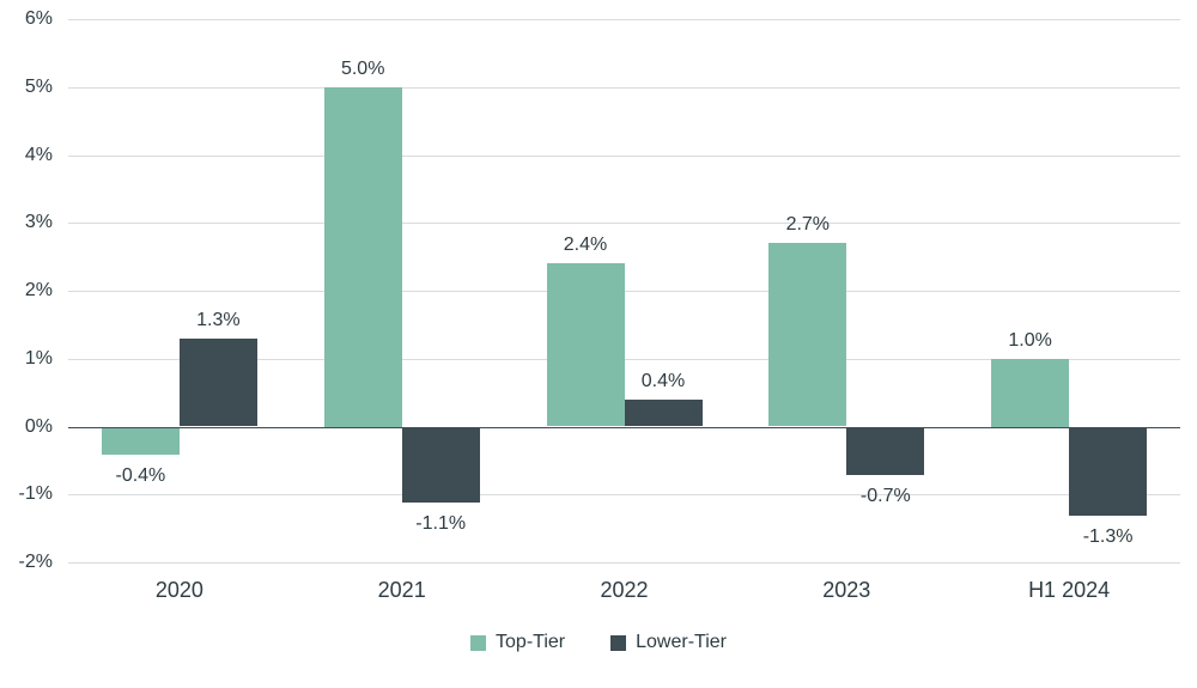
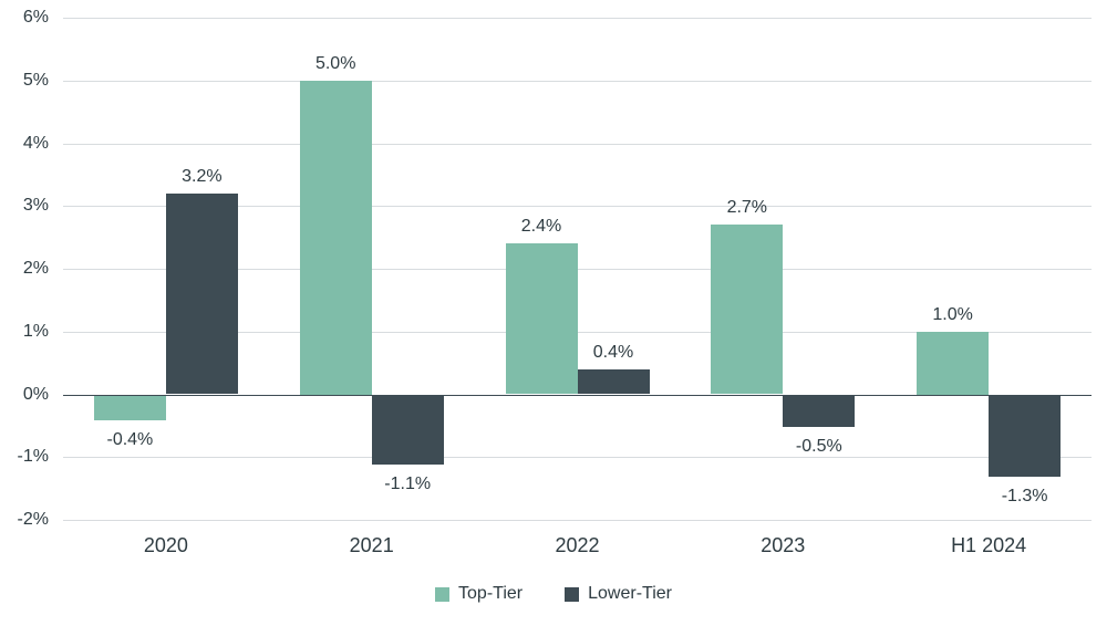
Lower-Tier/2020: 1.3% -> 3.2%
Lower-Tier/2023: -0.7% -> -0.5%
